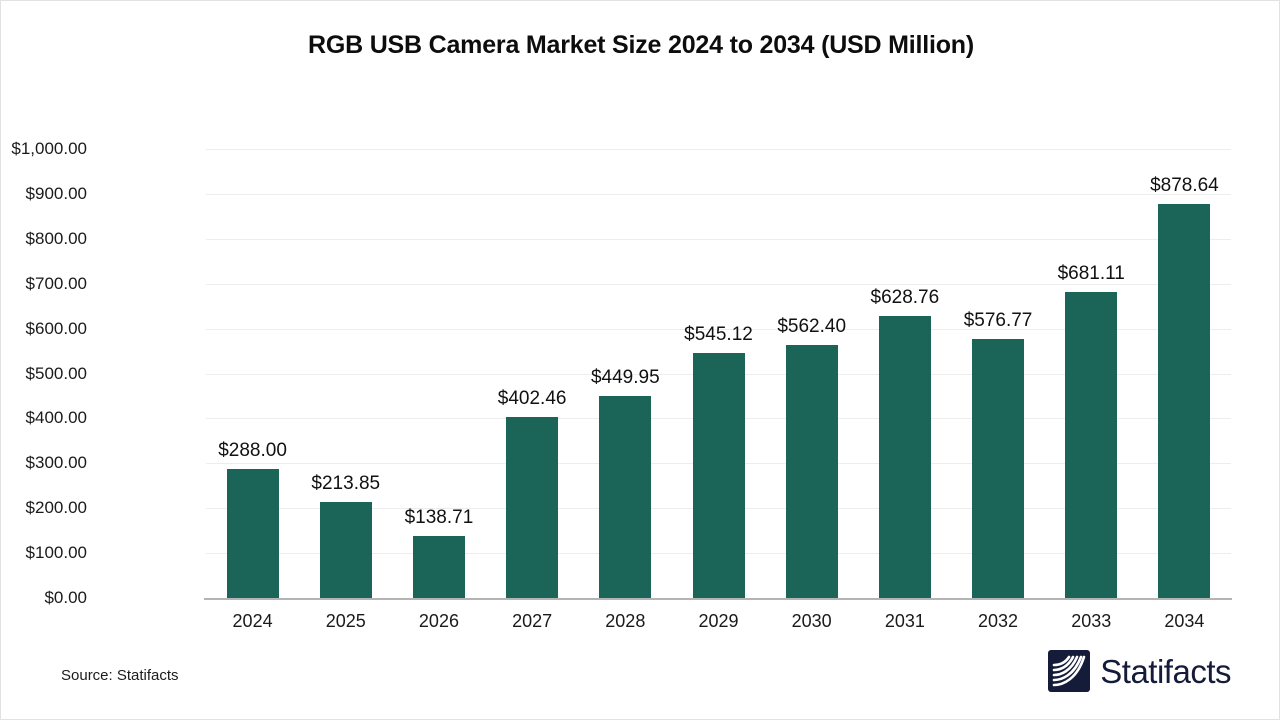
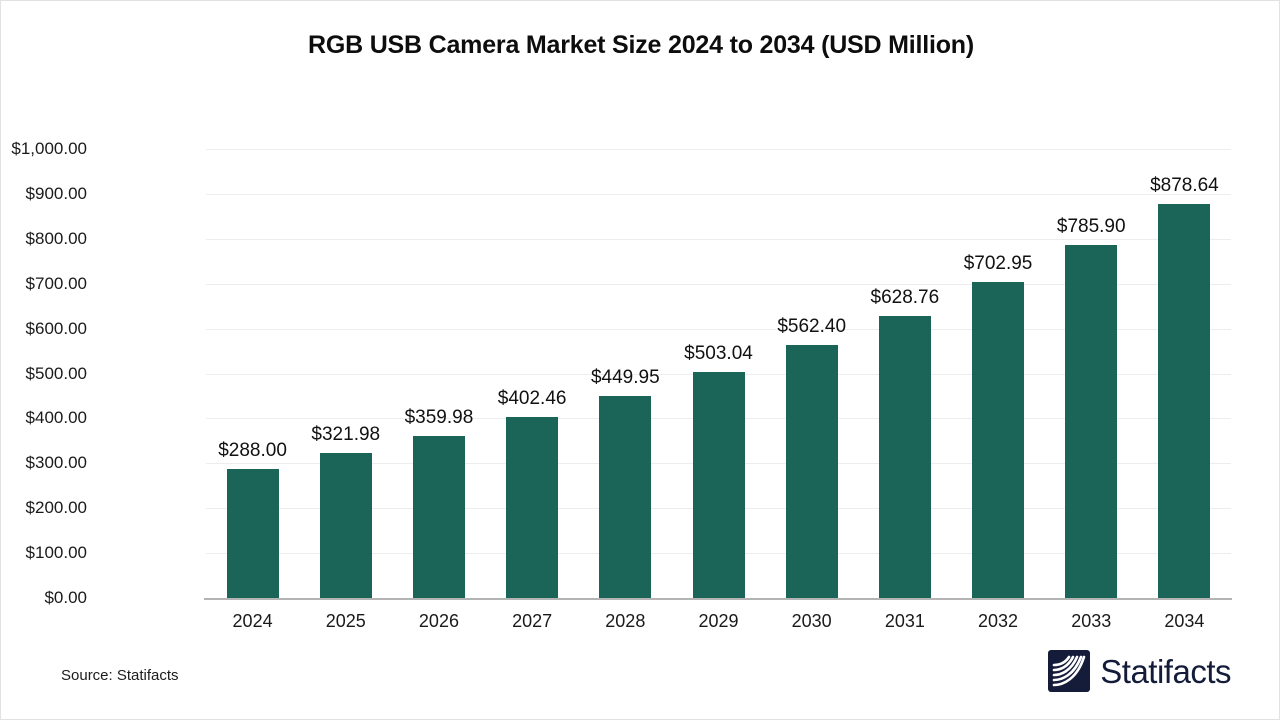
2025: $213.85 -> $321.98
2026: $138.71 -> $359.98
2029: $545.12 -> $503.04
2032: $576.77 -> $702.95
2033: $681.11 -> $785.90
